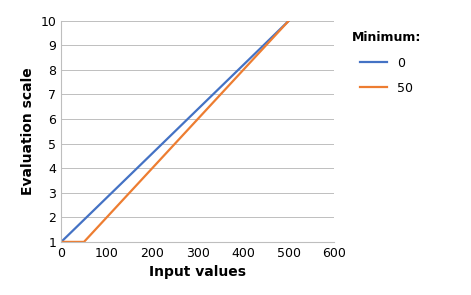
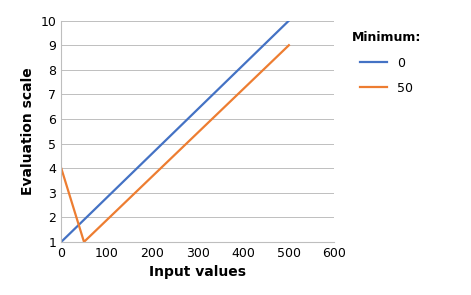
0: 1 -> 4
500: 10 -> 9
